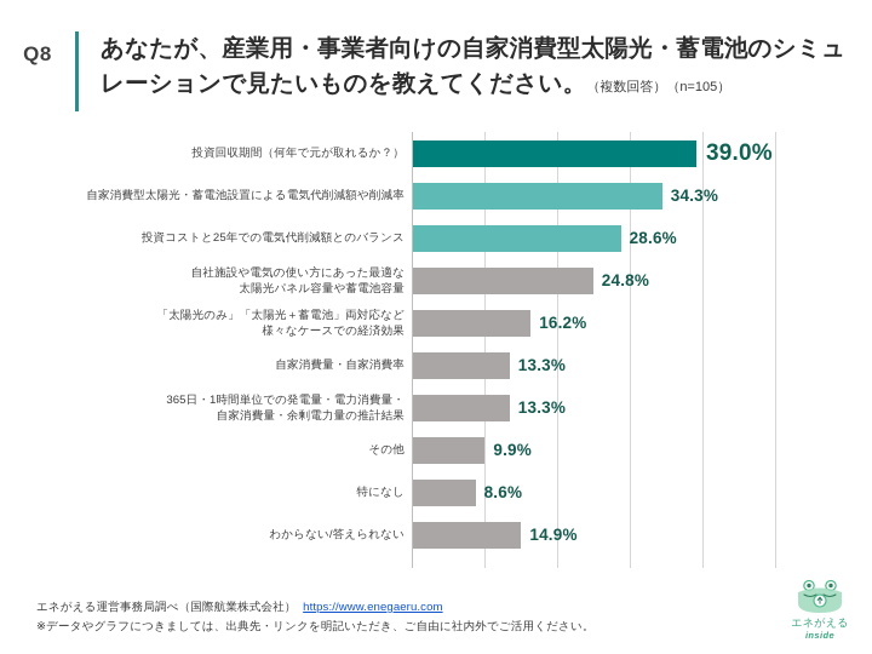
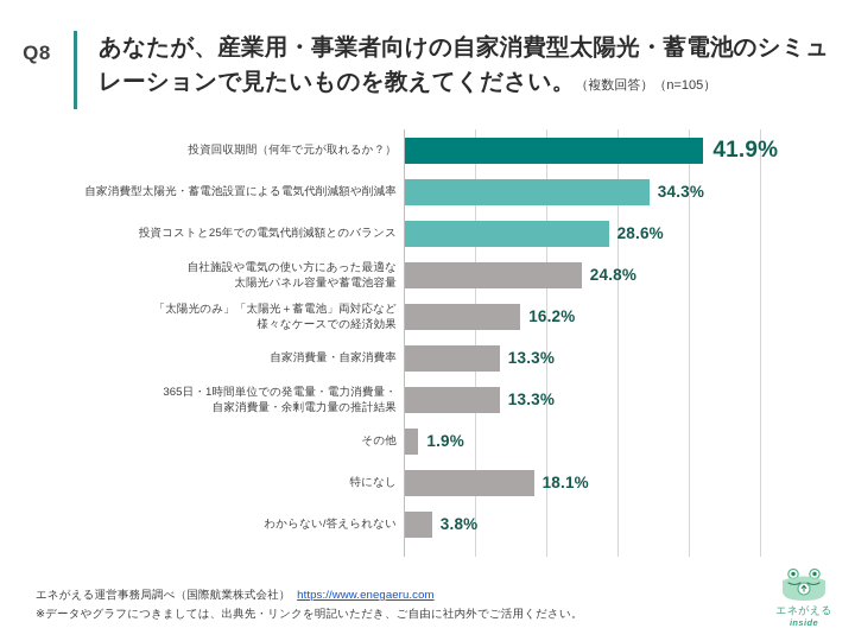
投資回収期間（何年で元が取れるか？）: 39.0% -> 41.9%
その他: 9.9% -> 1.9%
特になし: 8.6% -> 18.1%
わからない/答えられない: 14.9% -> 3.8%
